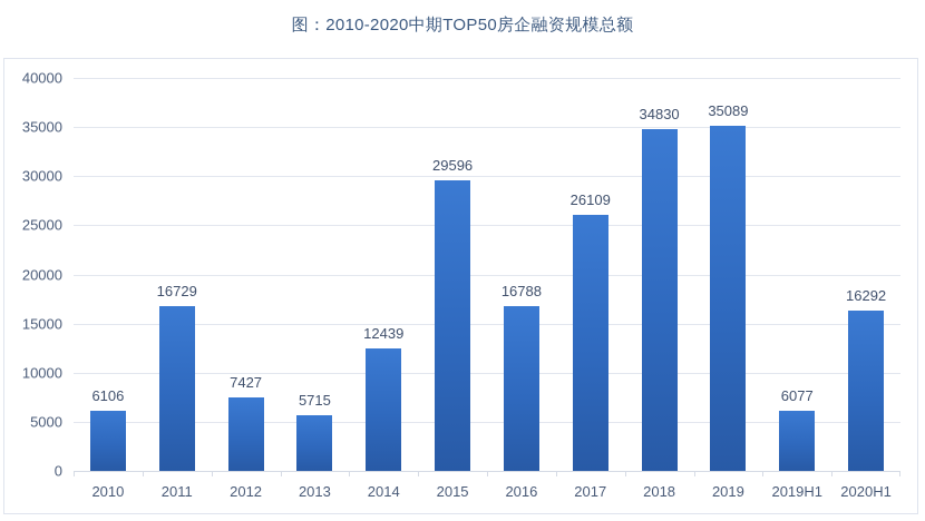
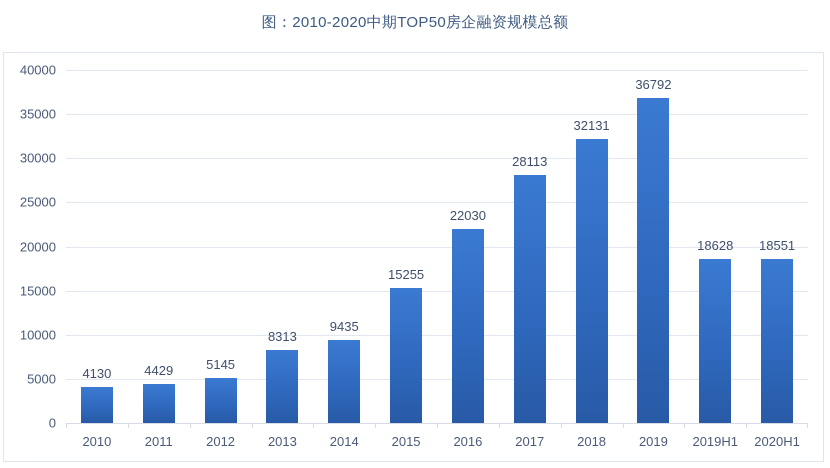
2010: 6106 -> 4130
2011: 16729 -> 4429
2012: 7427 -> 5145
2013: 5715 -> 8313
2014: 12439 -> 9435
2015: 29596 -> 15255
2016: 16788 -> 22030
2017: 26109 -> 28113
2018: 34830 -> 32131
2019: 35089 -> 36792
2019H1: 6077 -> 18628
2020H1: 16292 -> 18551
